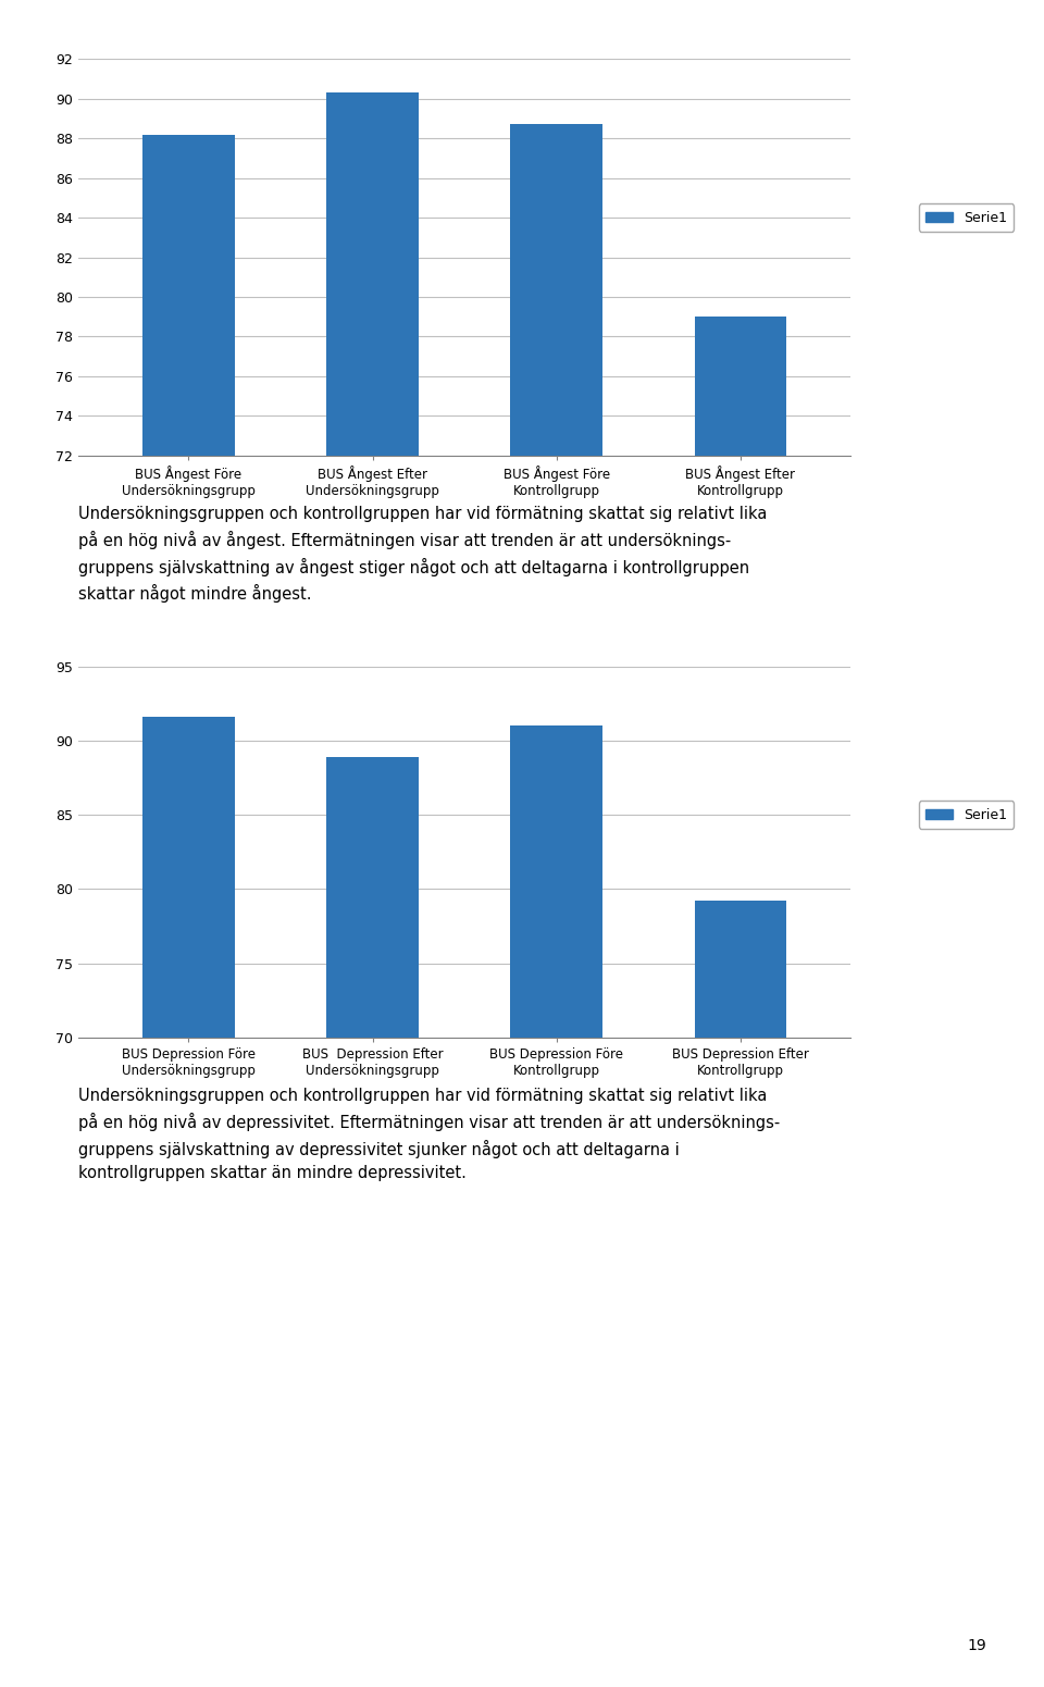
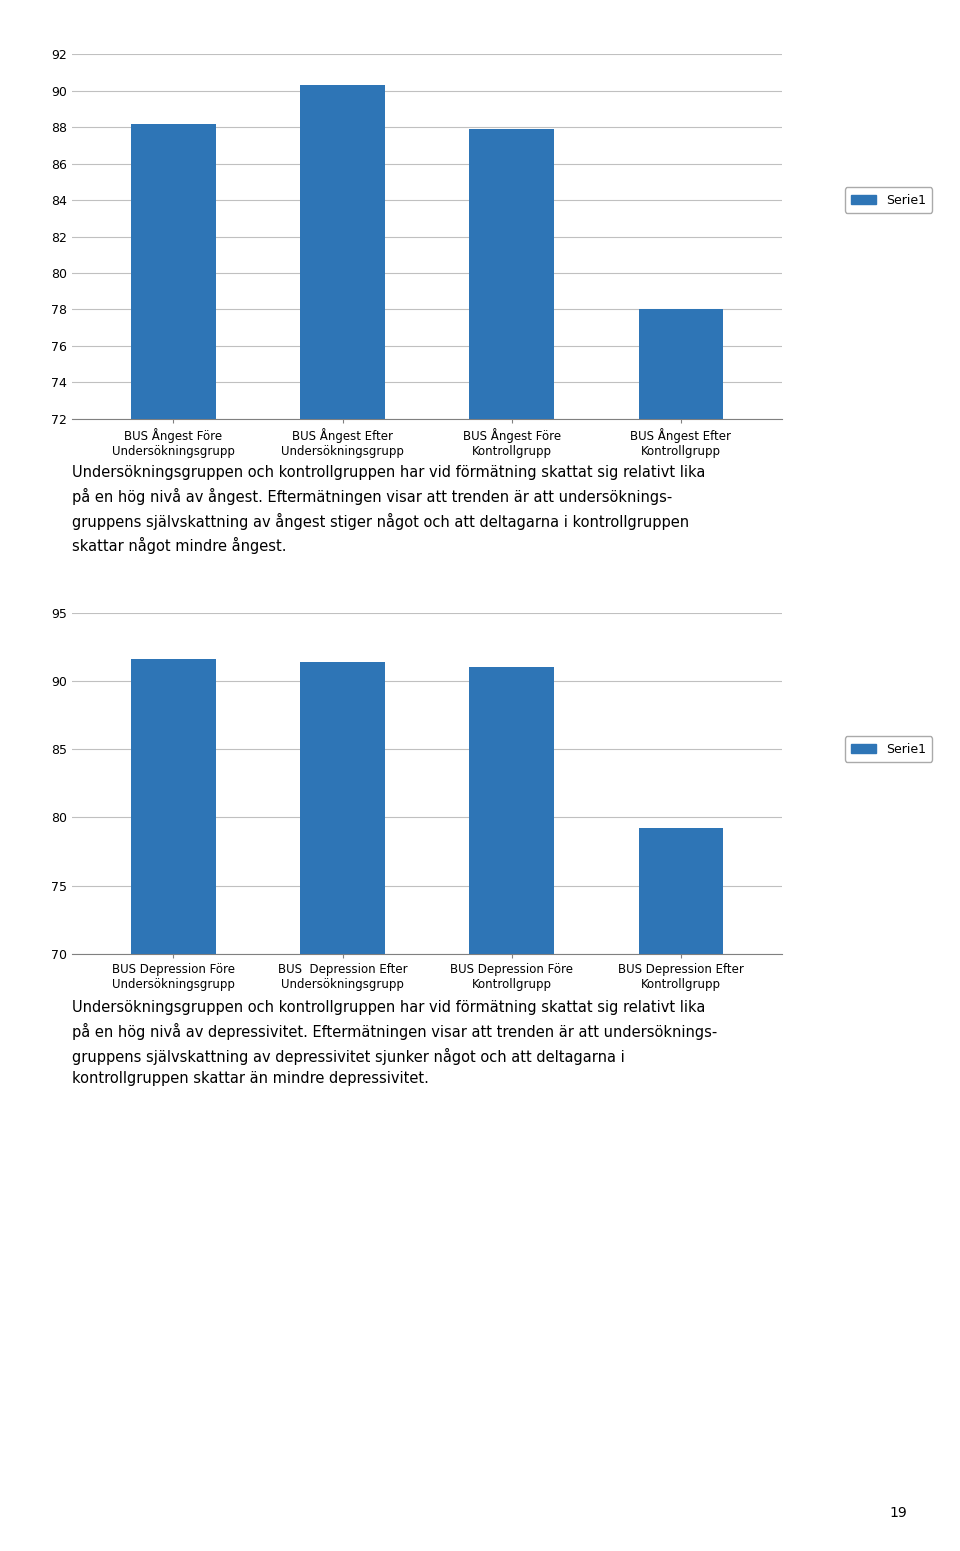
BUS Ångest Före Kontrollgrupp: 88.7 -> 87.9
BUS Ångest Efter Kontrollgrupp: 79.0 -> 78.0
BUS Depression Efter Undersökningsgrupp: 88.9 -> 91.4
